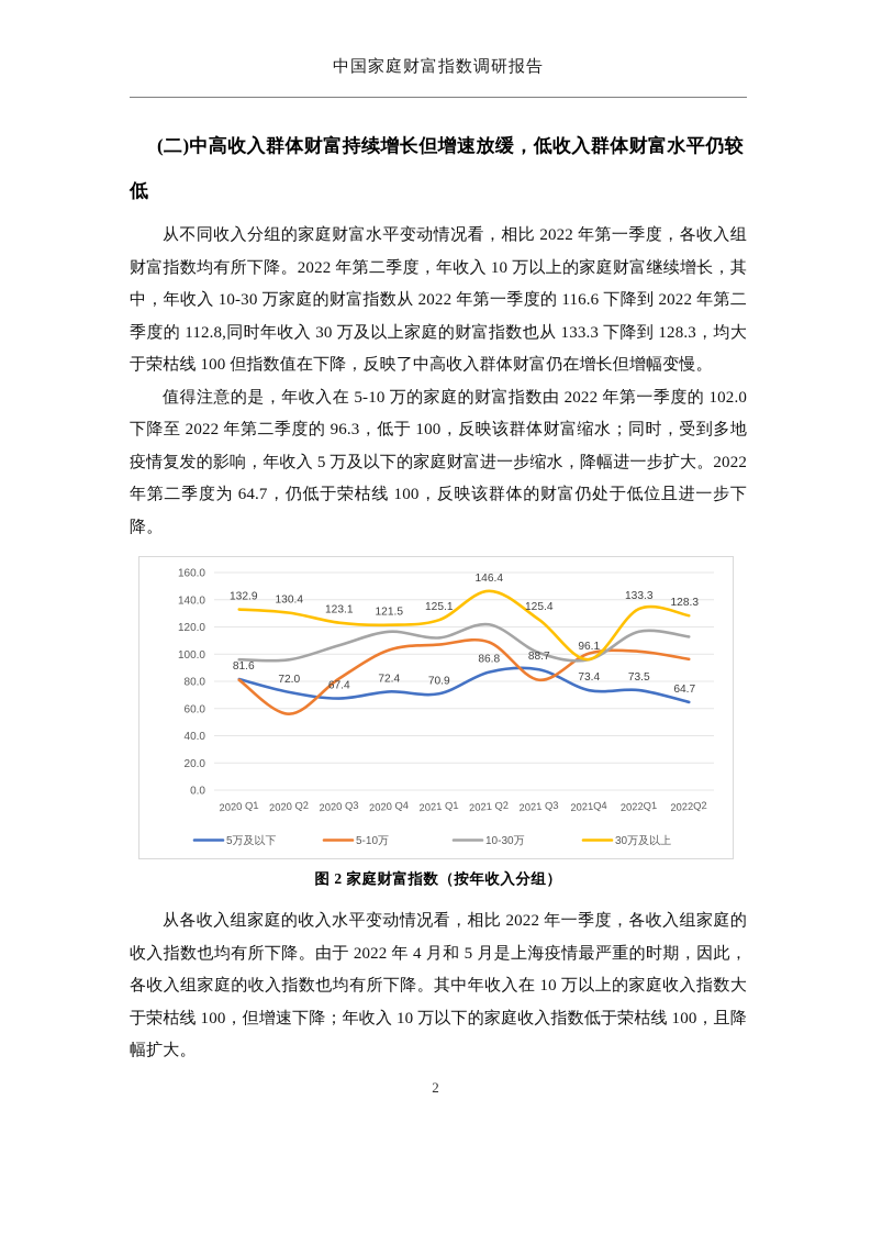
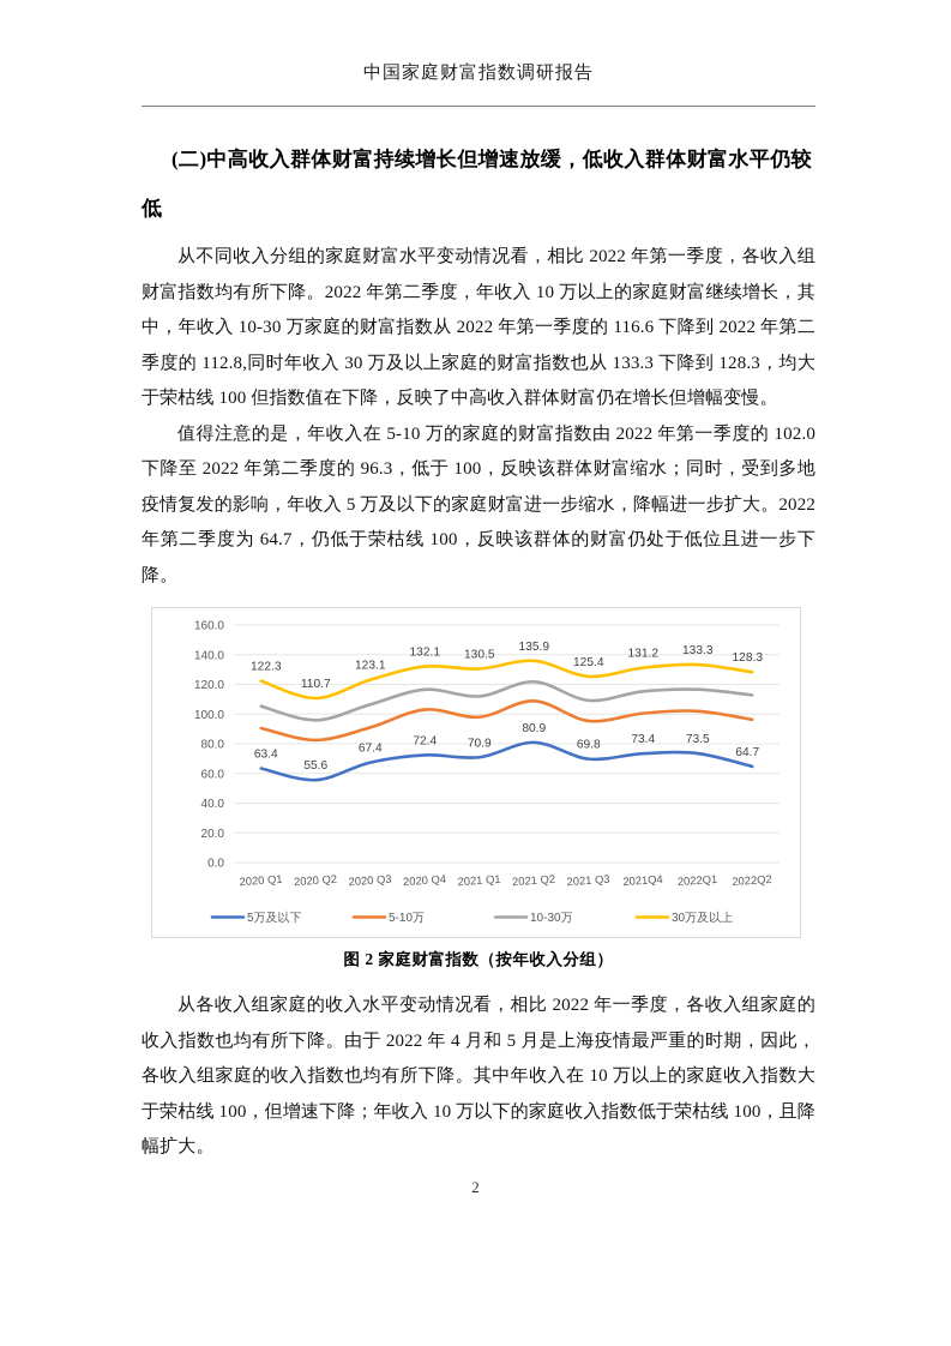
5万及以下/2020 Q1: 81.6 -> 63.4
5-10万/2020 Q1: 81 -> 90
10-30万/2020 Q1: 96 -> 105
30万及以上/2020 Q1: 132.9 -> 122.3
5万及以下/2020 Q2: 72.0 -> 55.6
5-10万/2020 Q2: 56 -> 82
30万及以上/2020 Q2: 130.4 -> 110.7
5-10万/2020 Q3: 82 -> 91
30万及以上/2020 Q4: 121.5 -> 132.1
5-10万/2021 Q1: 107 -> 98
30万及以上/2021 Q1: 125.1 -> 130.5
5万及以下/2021 Q2: 86.8 -> 80.9
30万及以上/2021 Q2: 146.4 -> 135.9
5万及以下/2021 Q3: 88.7 -> 69.8
5-10万/2021 Q3: 81 -> 95
10-30万/2021 Q3: 101 -> 109
10-30万/2021Q4: 96 -> 115
30万及以上/2021Q4: 96.1 -> 131.2
